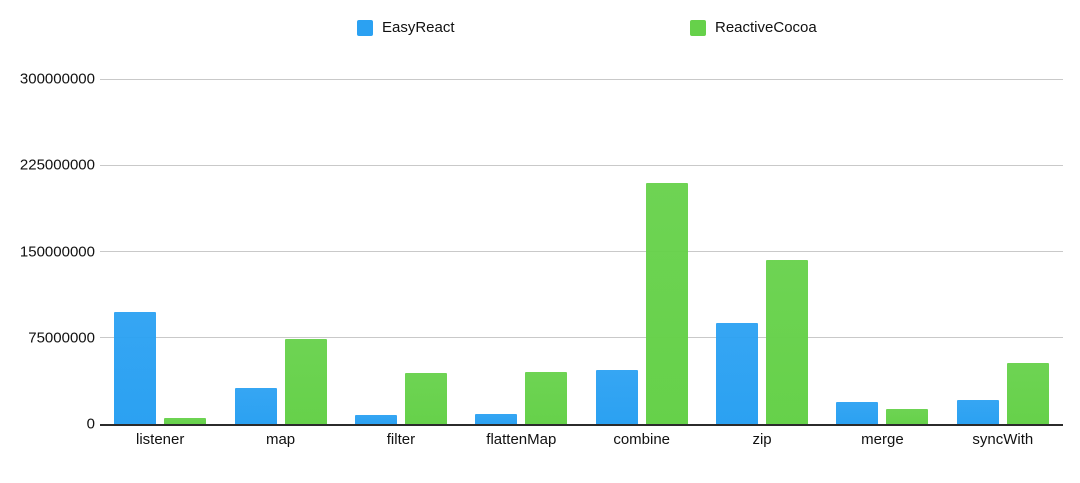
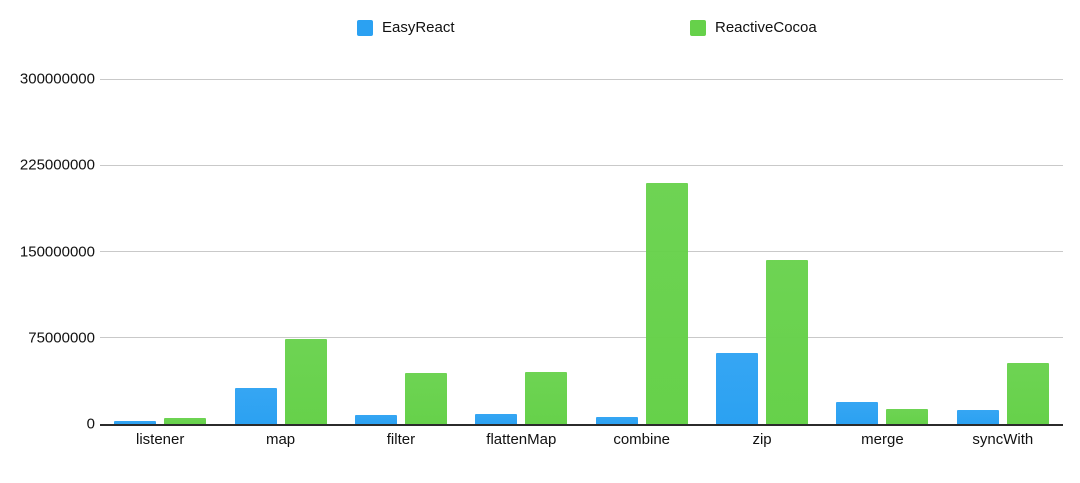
EasyReact/listener: 97000000 -> 3000000
EasyReact/combine: 47000000 -> 6000000
EasyReact/zip: 88000000 -> 62000000
EasyReact/syncWith: 21000000 -> 12000000
